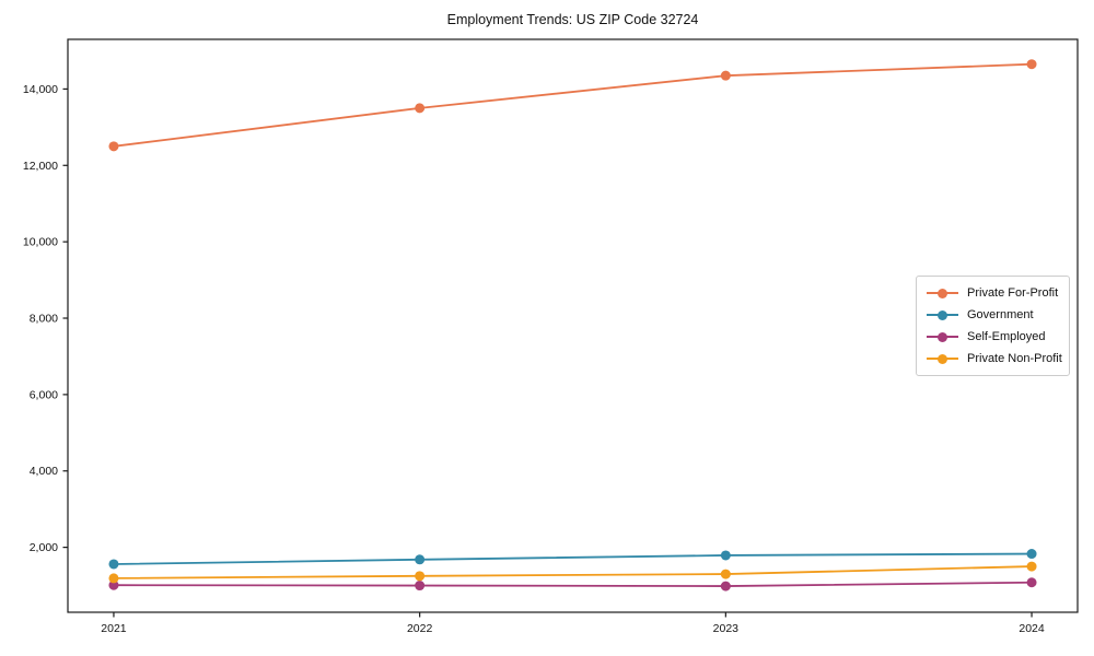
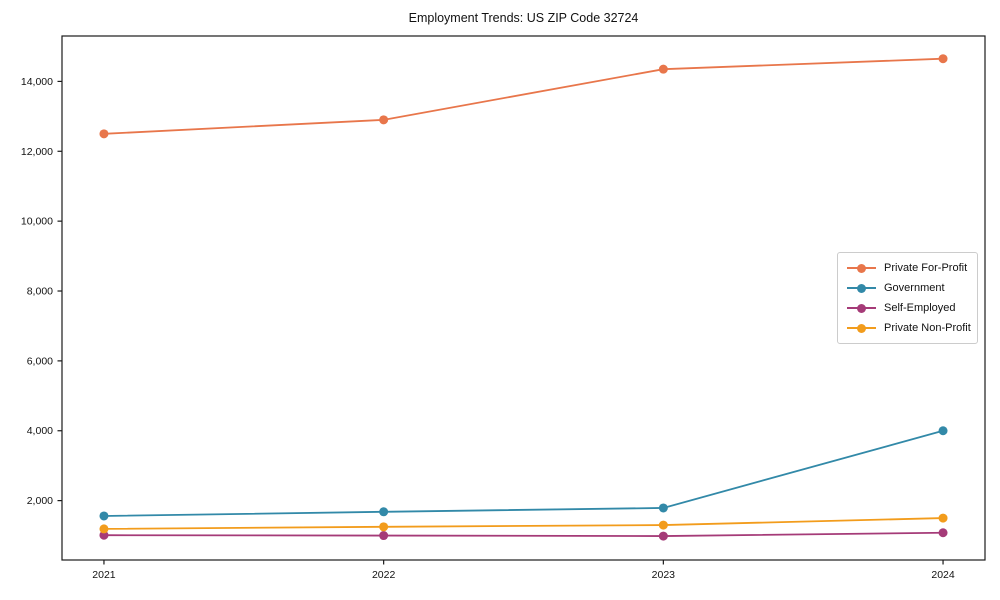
Private For-Profit/2022: 13500 -> 12900
Government/2024: 1800 -> 4000
